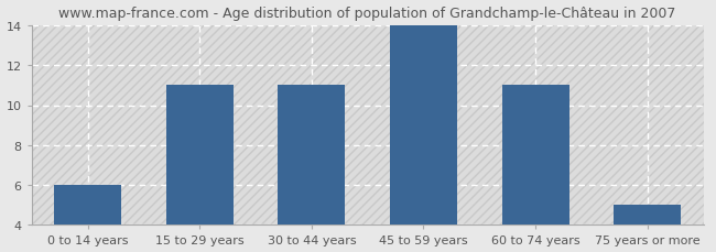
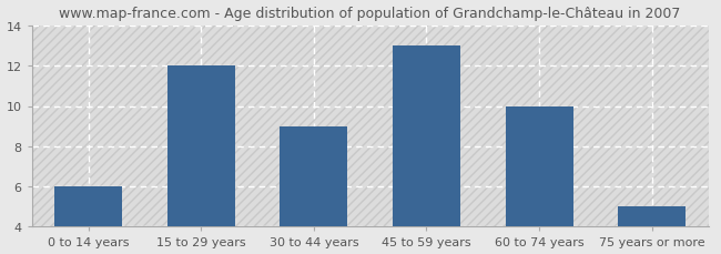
15 to 29 years: 11 -> 12
30 to 44 years: 11 -> 9
45 to 59 years: 14 -> 13
60 to 74 years: 11 -> 10
